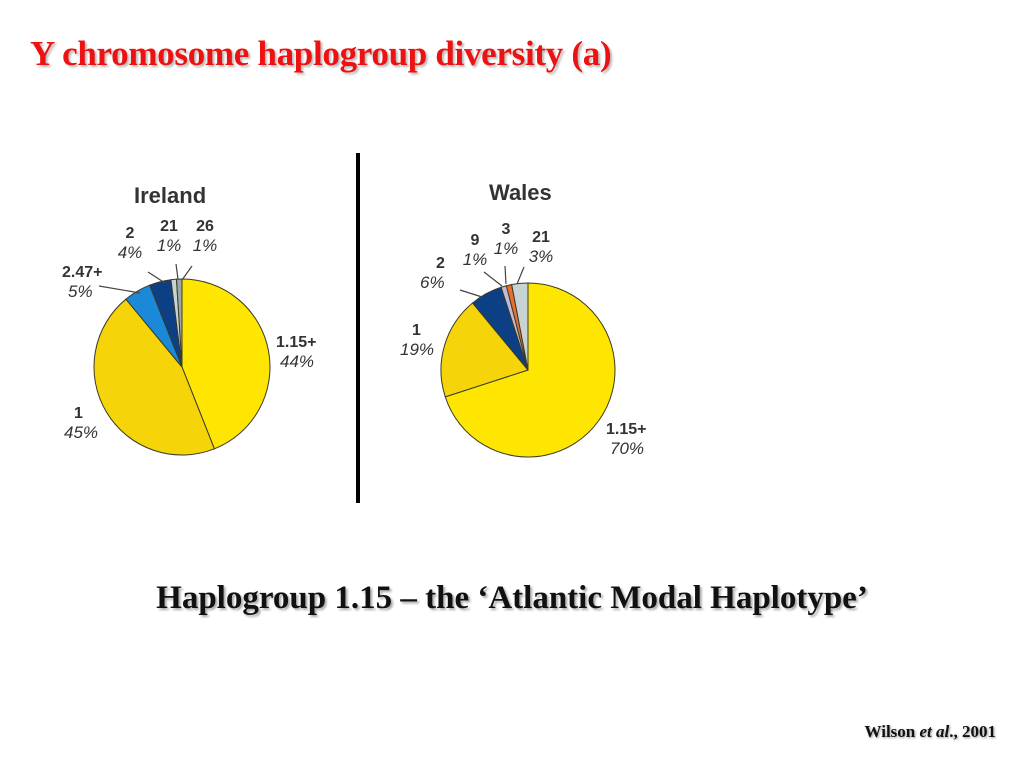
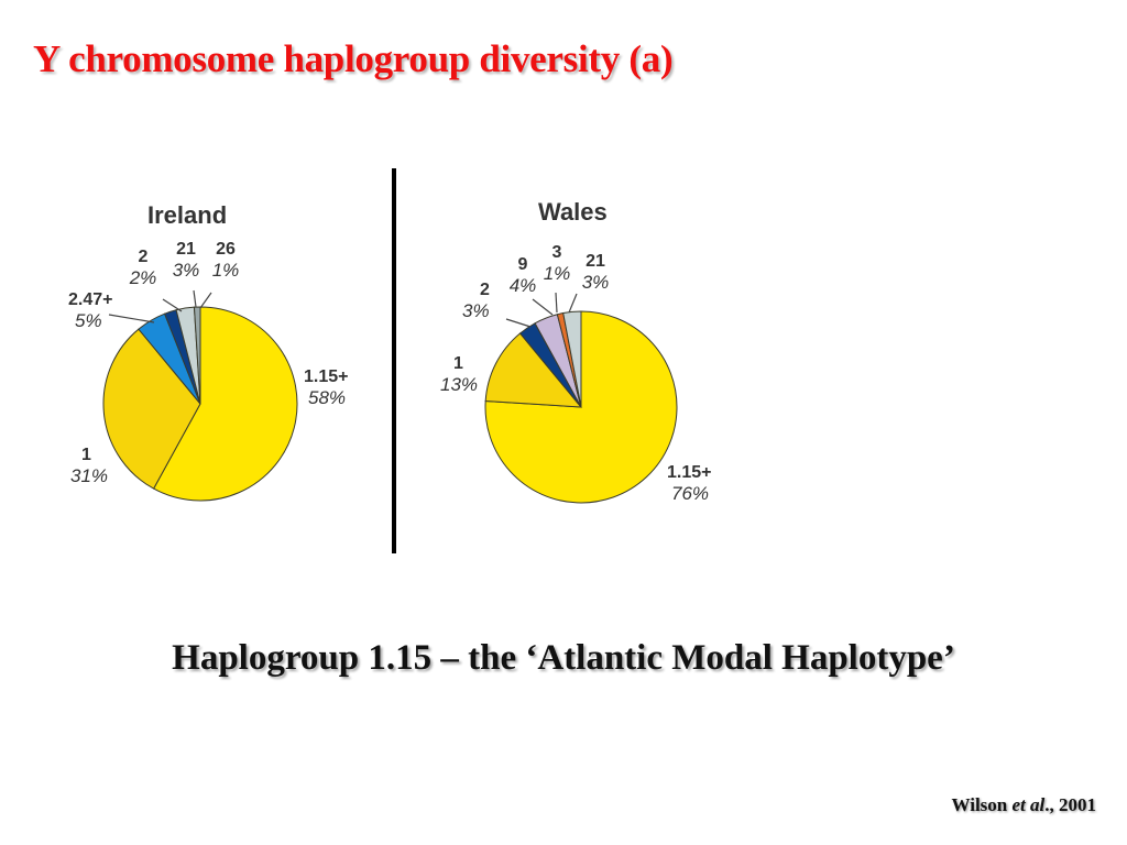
Ireland/1.15+: 44% -> 58%
Ireland/1: 45% -> 31%
Ireland/2: 4% -> 2%
Ireland/21: 1% -> 3%
Wales/1.15+: 70% -> 76%
Wales/1: 19% -> 13%
Wales/2: 6% -> 3%
Wales/9: 1% -> 4%
